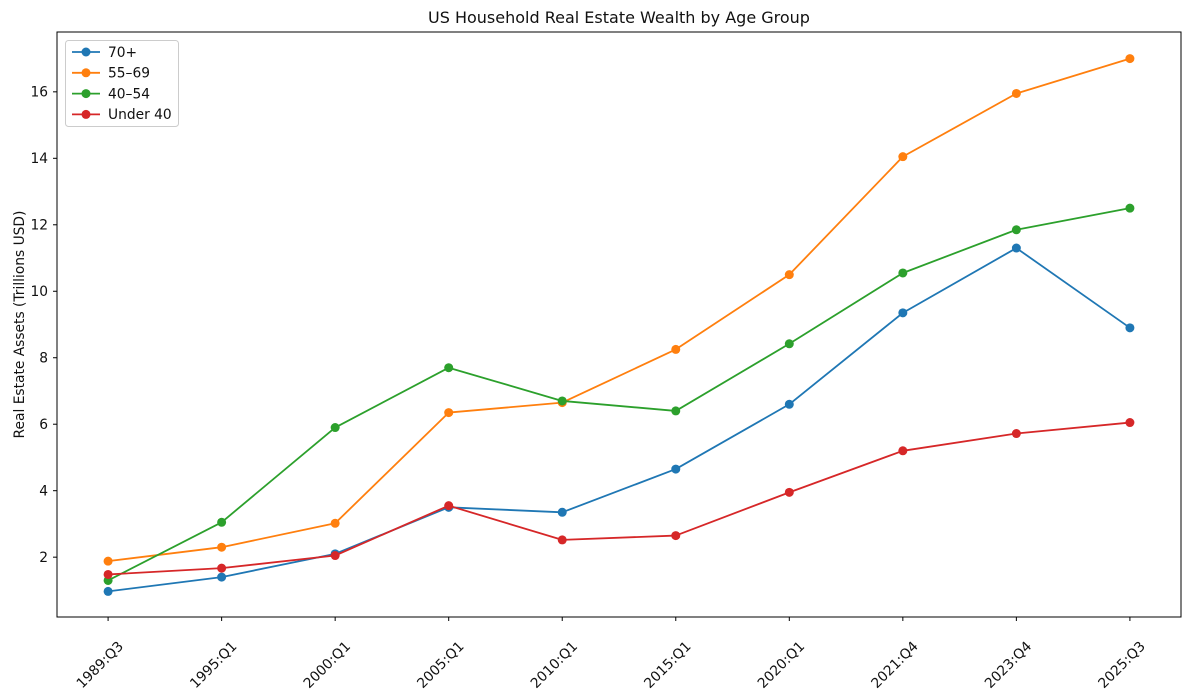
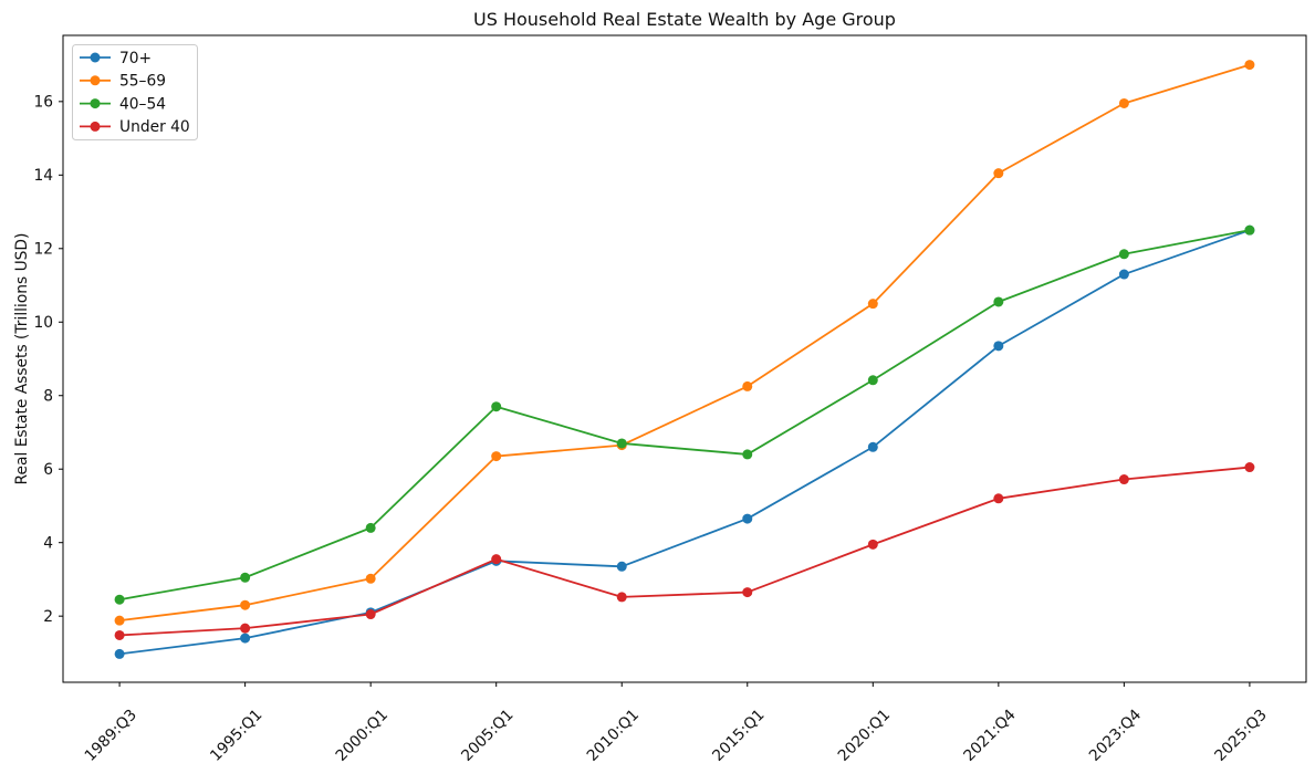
40–54/1989:Q3: 1.3 -> 2.5
40–54/2000:Q1: 5.9 -> 4.4
70+/2025:Q3: 8.9 -> 12.5
